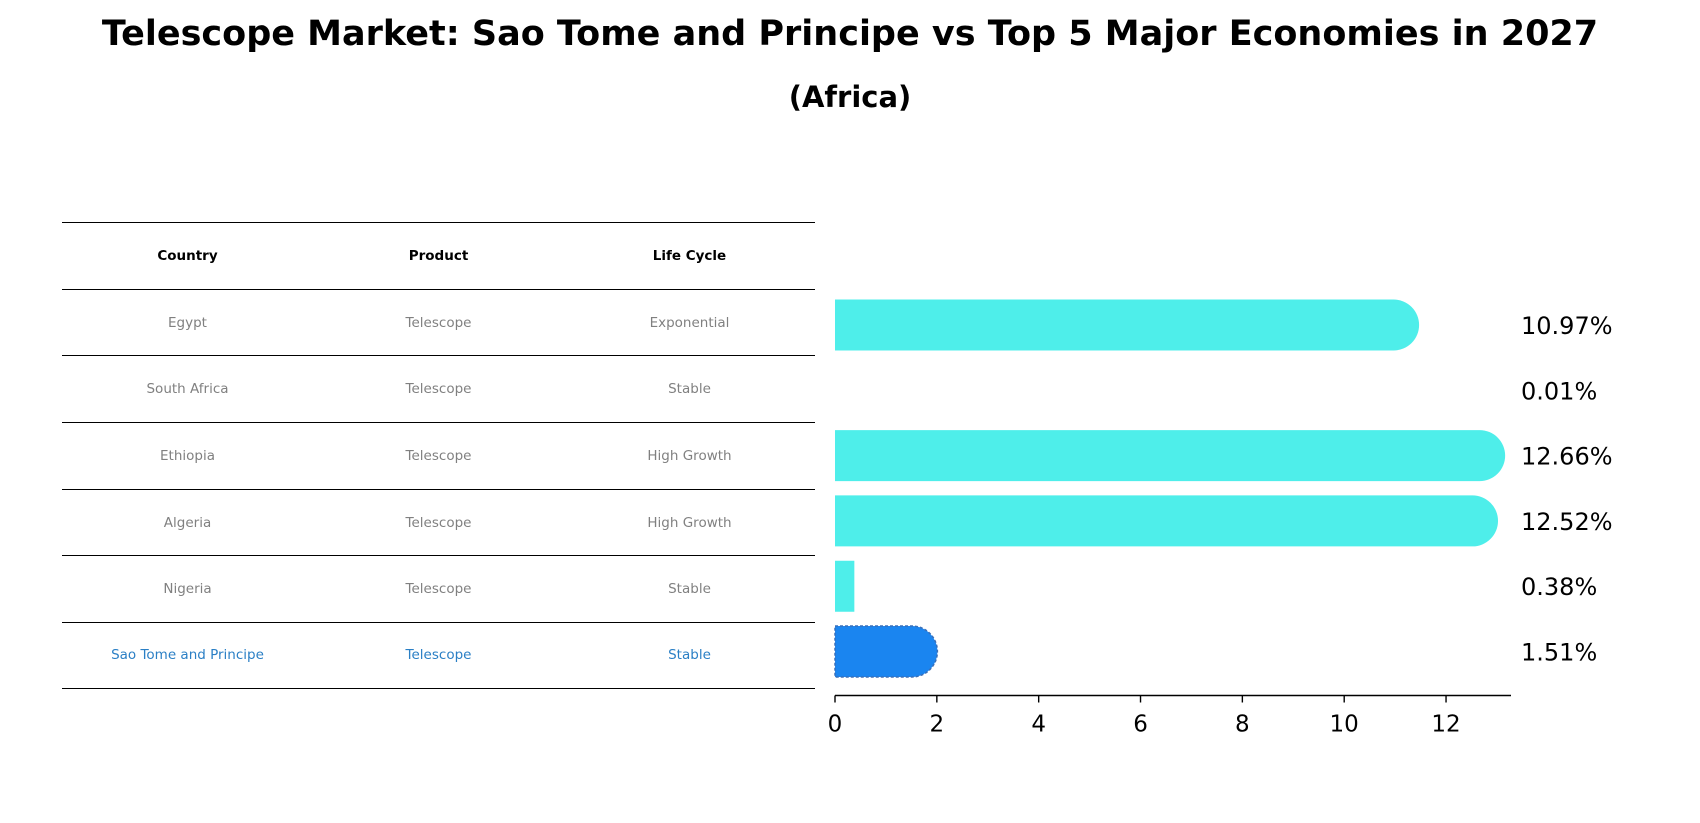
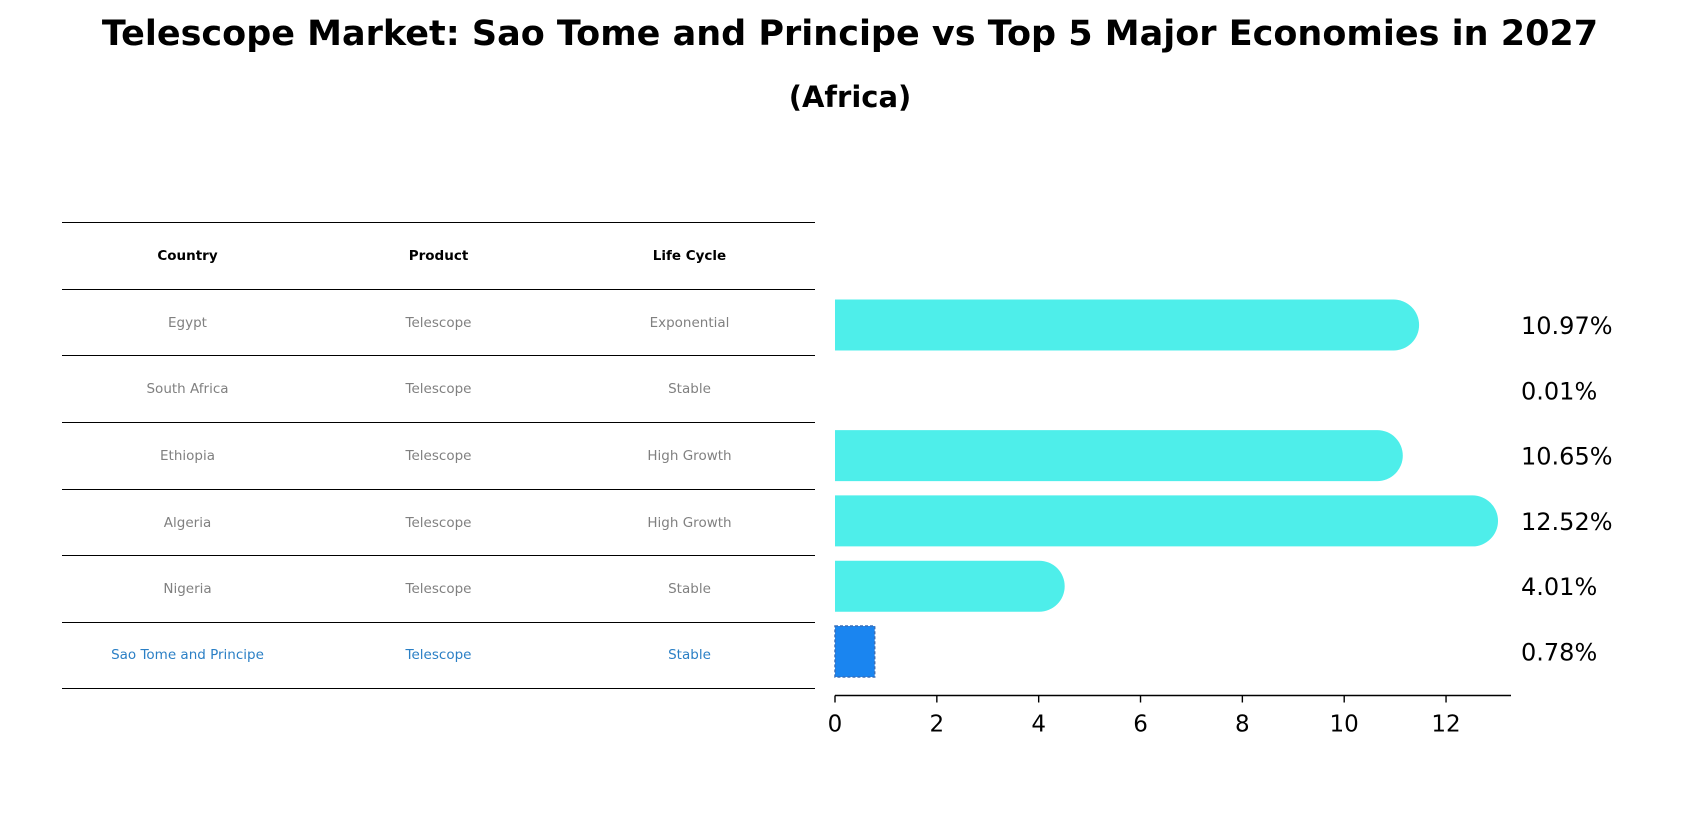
Ethiopia: 12.66% -> 10.65%
Nigeria: 0.38% -> 4.01%
Sao Tome and Principe: 1.51% -> 0.78%
